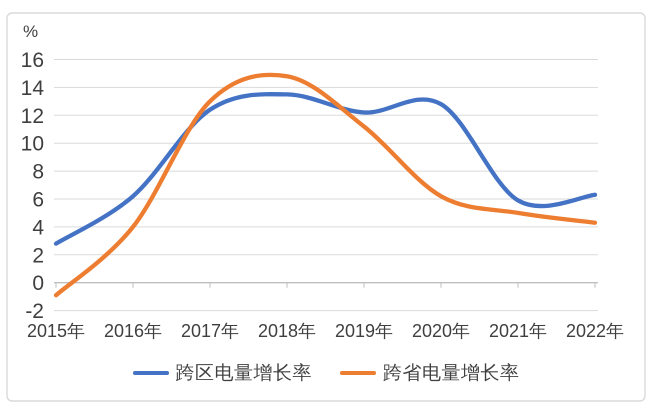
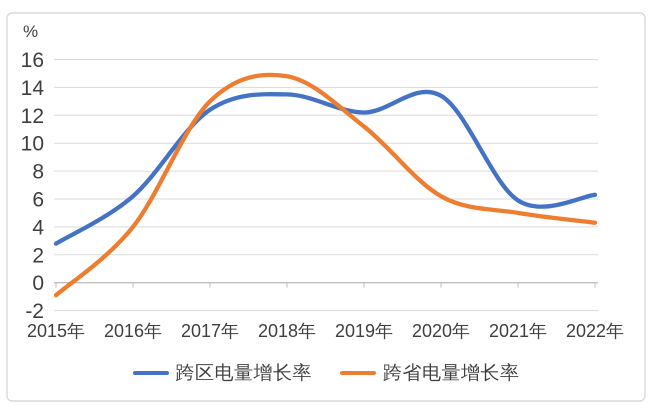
跨区电量增长率/2020年: 12.8 -> 13.4
